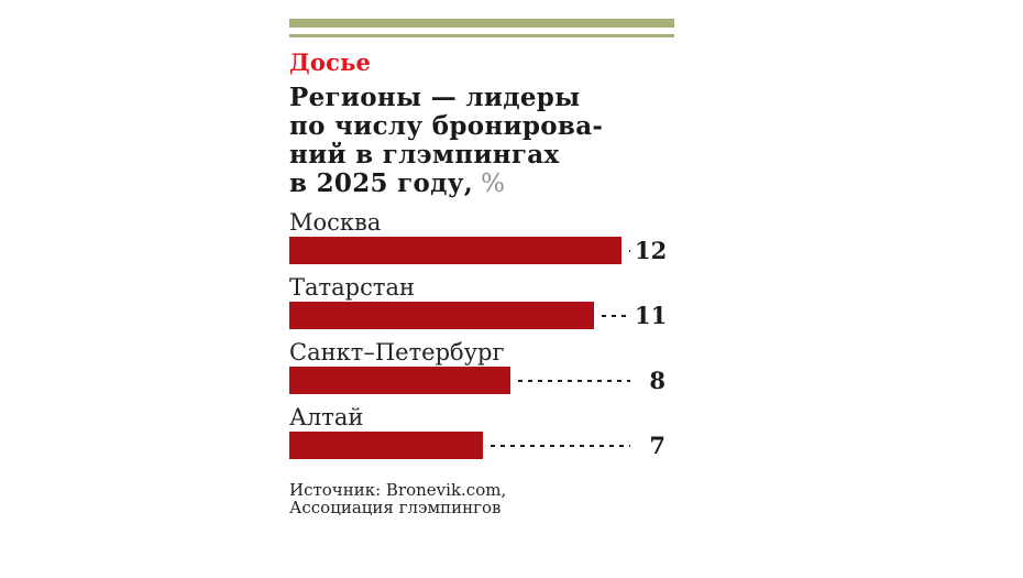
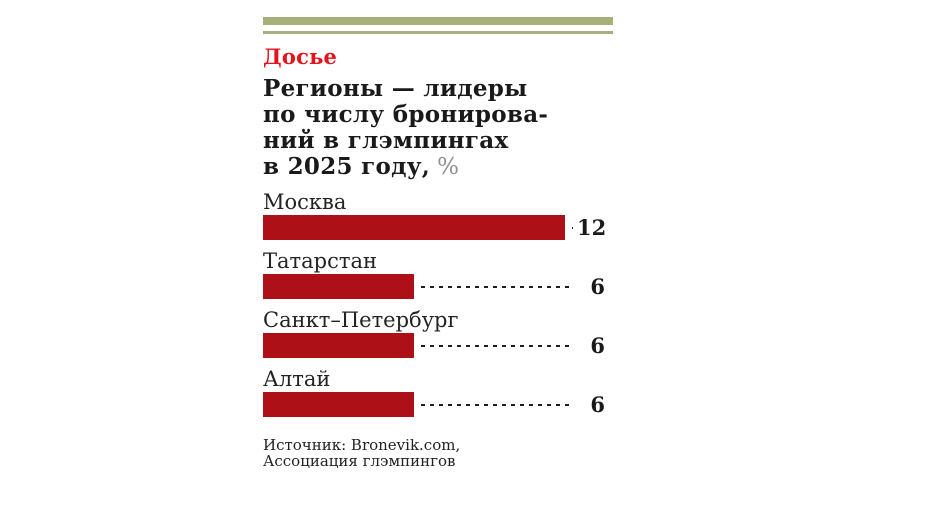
Татарстан: 11 -> 6
Санкт–Петербург: 8 -> 6
Алтай: 7 -> 6
